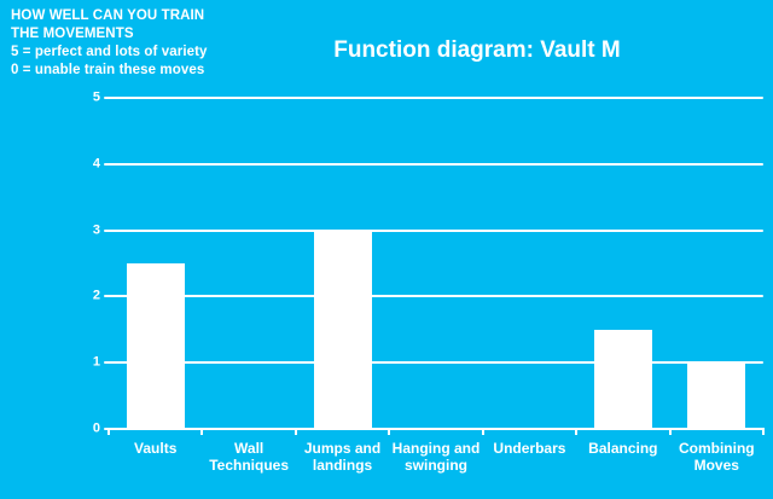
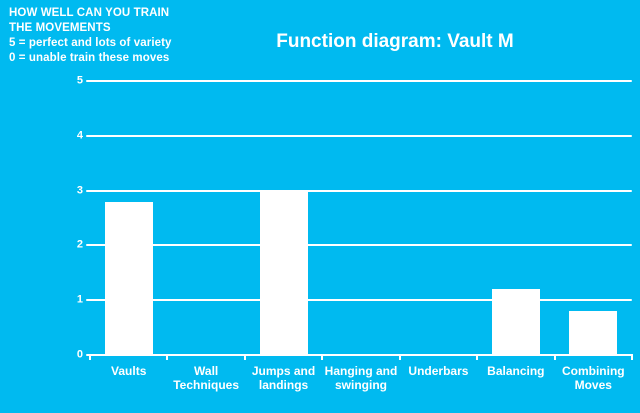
Vaults: 2.5 -> 2.8
Balancing: 1.5 -> 1.2
Combining Moves: 1.0 -> 0.8
